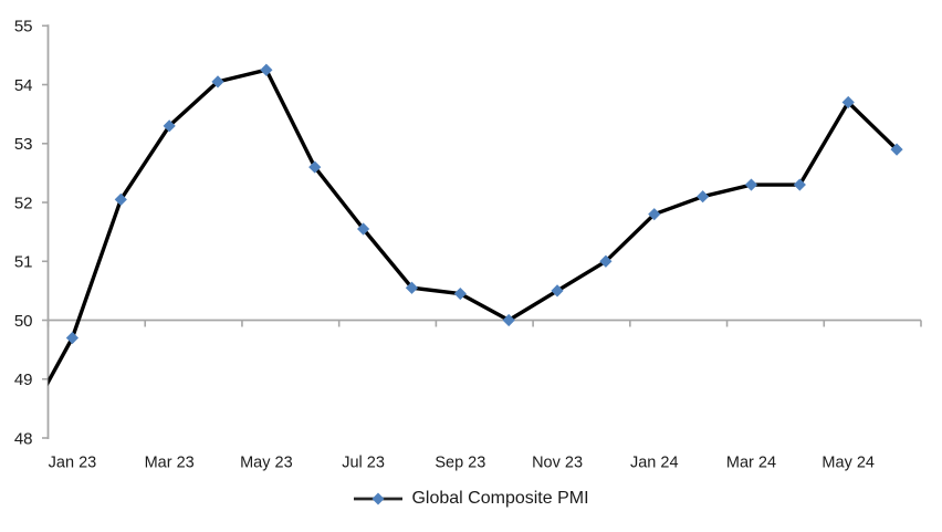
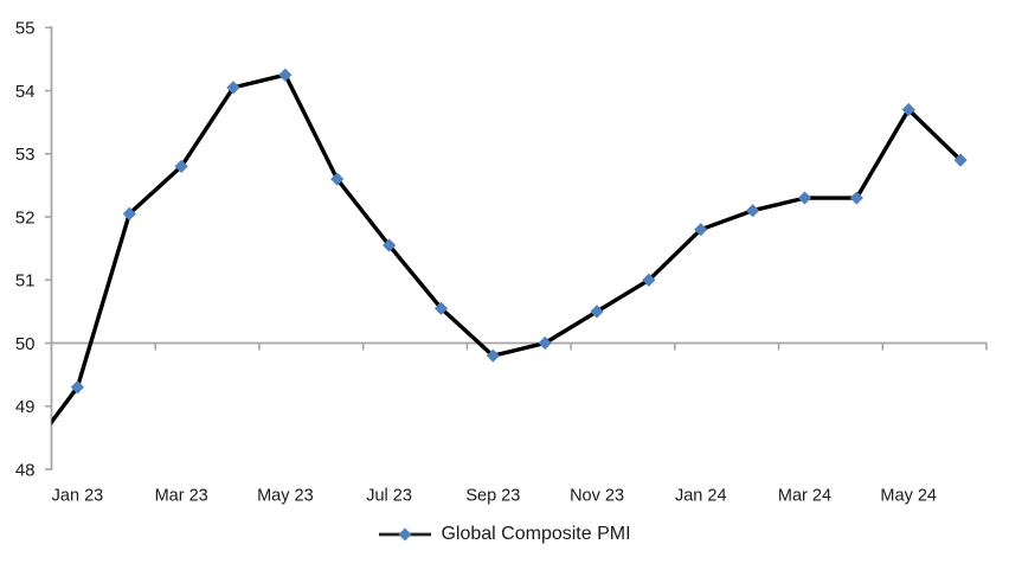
Jan 23: 49.7 -> 49.3
Mar 23: 53.3 -> 52.8
Sep 23: 50.5 -> 49.8
